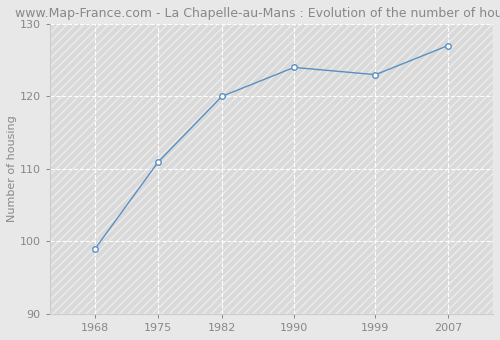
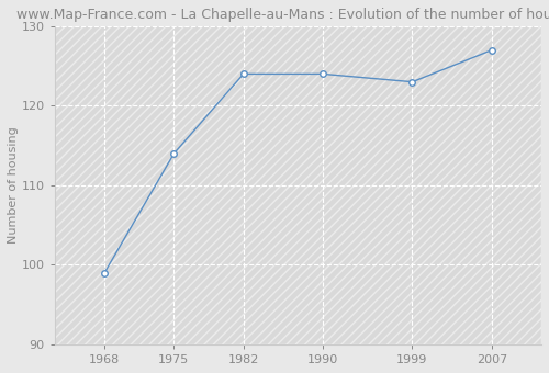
1975: 111 -> 114
1982: 120 -> 124
